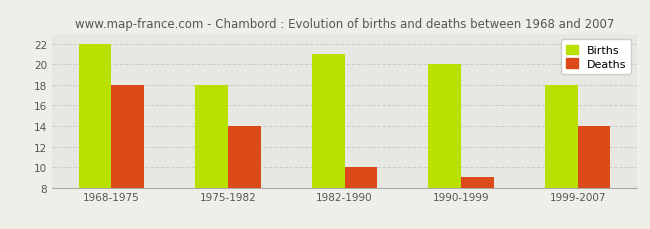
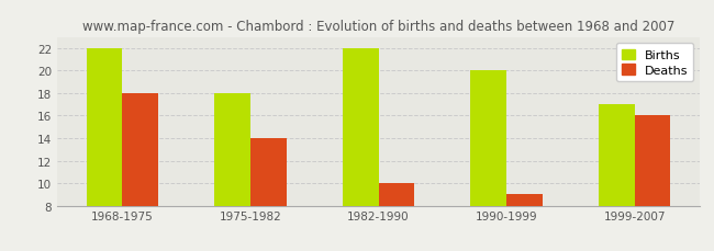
Births/1982-1990: 21 -> 22
Births/1999-2007: 18 -> 17
Deaths/1999-2007: 14 -> 16
